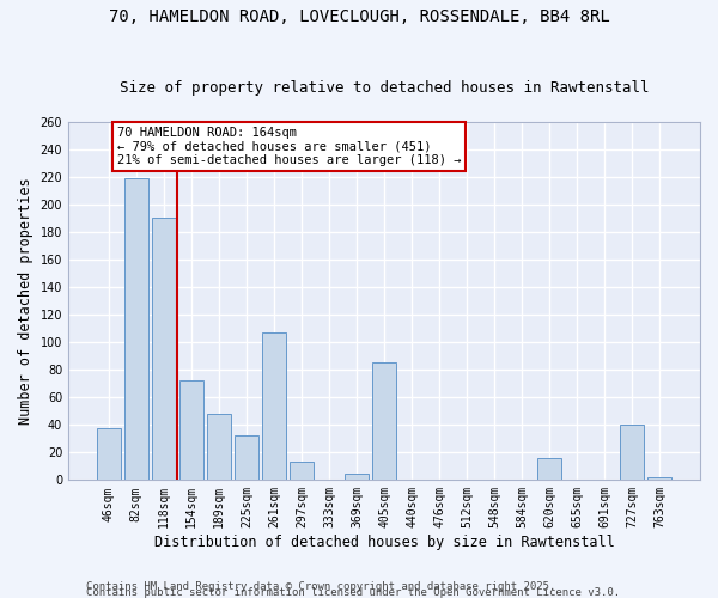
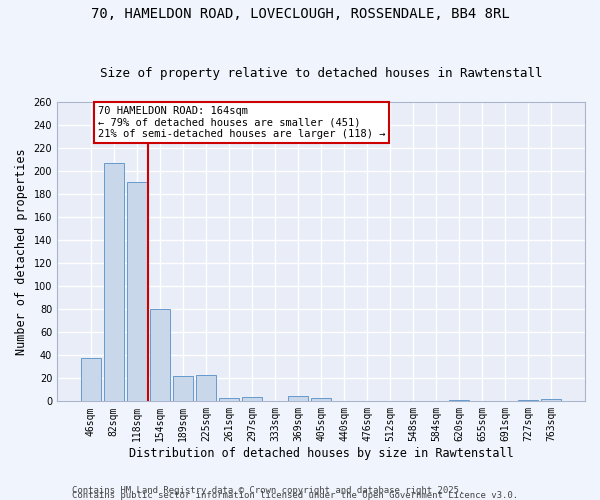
82sqm: 219 -> 207
154sqm: 72 -> 80
189sqm: 48 -> 22
225sqm: 32 -> 23
261sqm: 107 -> 3
297sqm: 13 -> 4
405sqm: 85 -> 3
620sqm: 16 -> 1
727sqm: 40 -> 1
